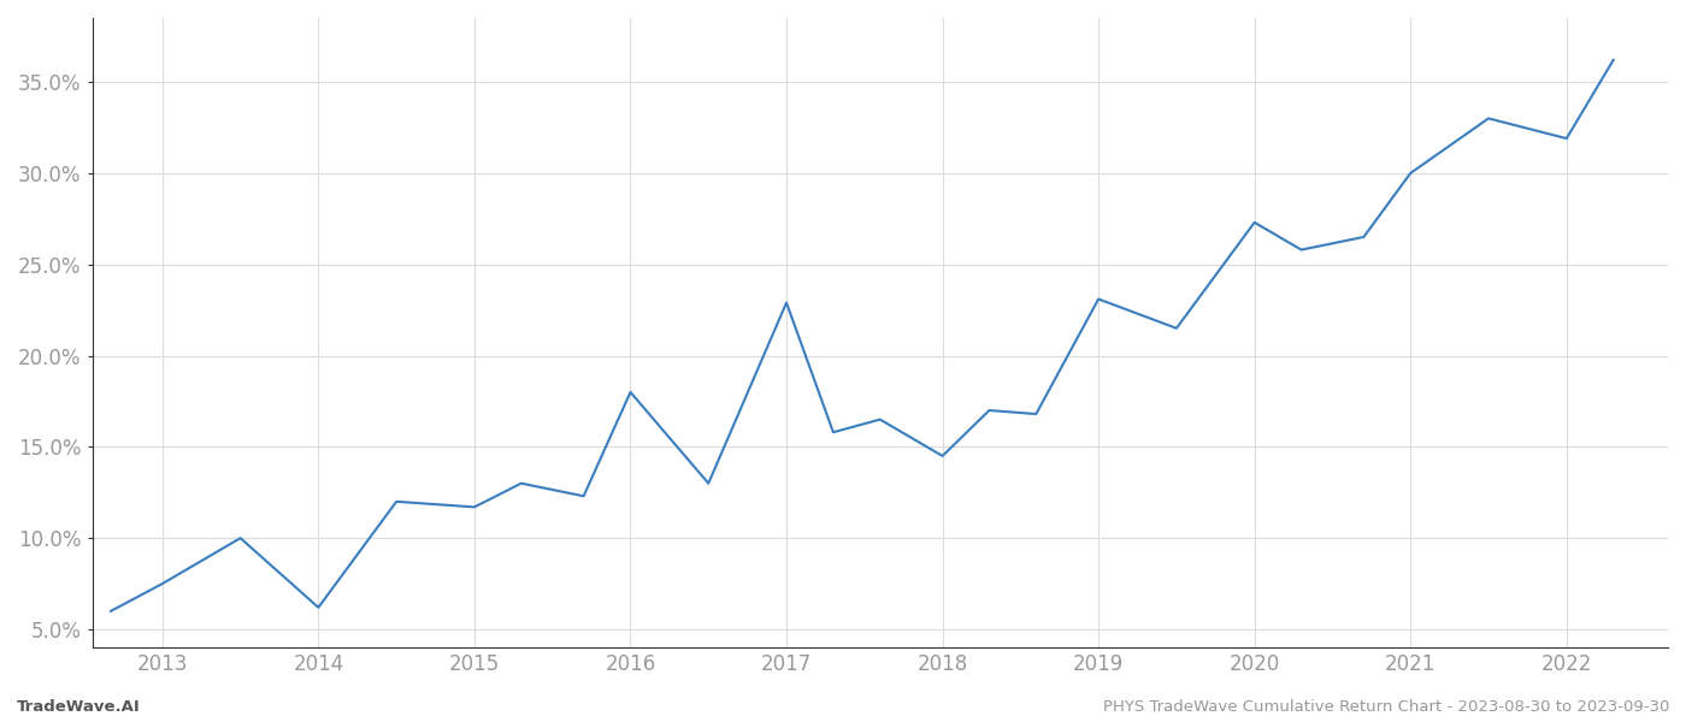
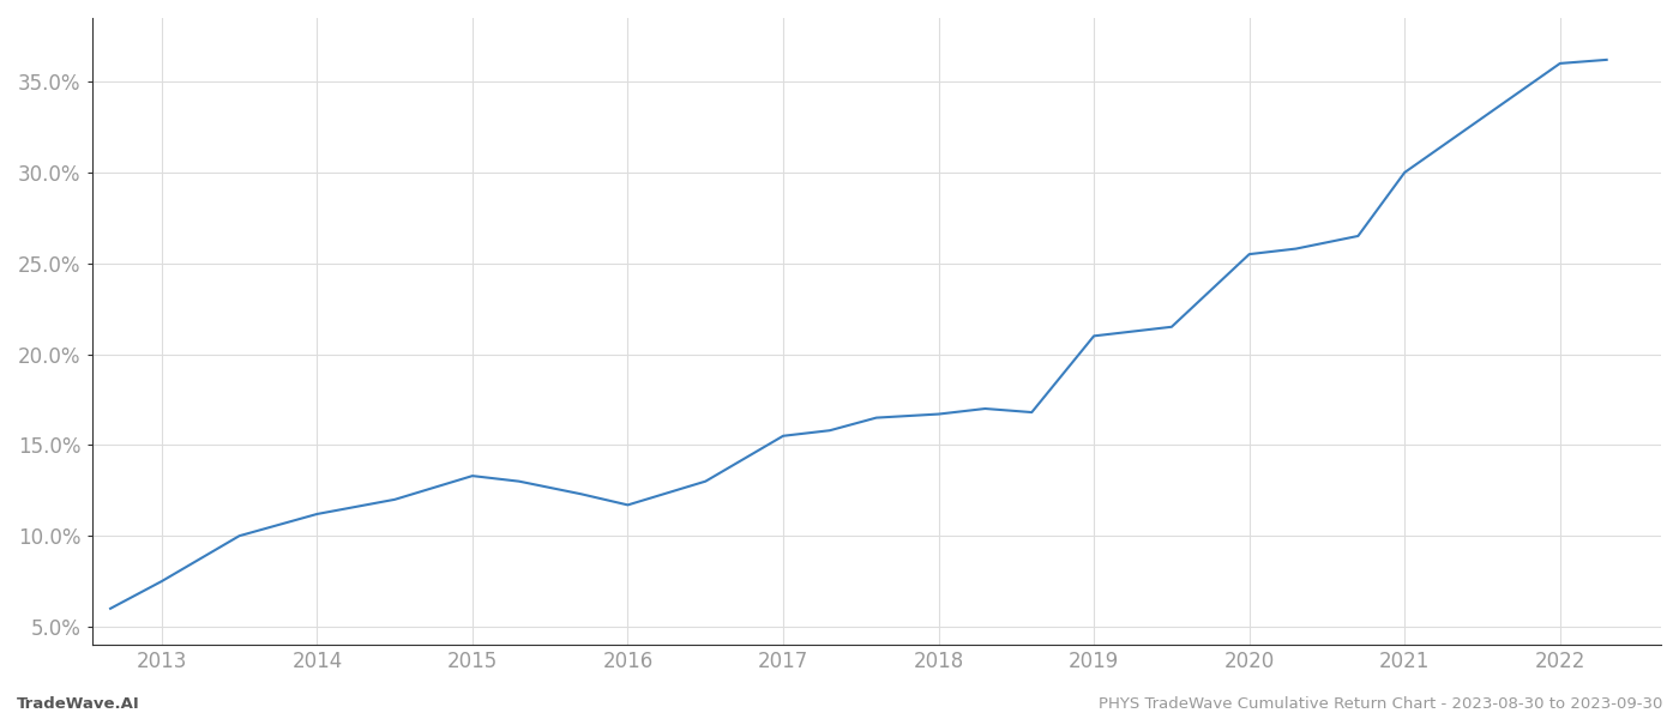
2014: 6.2% -> 11.2%
2015: 11.7% -> 13.3%
2016: 18.0% -> 11.7%
2017: 22.9% -> 15.5%
2018: 14.5% -> 16.7%
2019: 23.1% -> 21.0%
2020: 27.3% -> 25.5%
2022: 31.9% -> 36.0%
